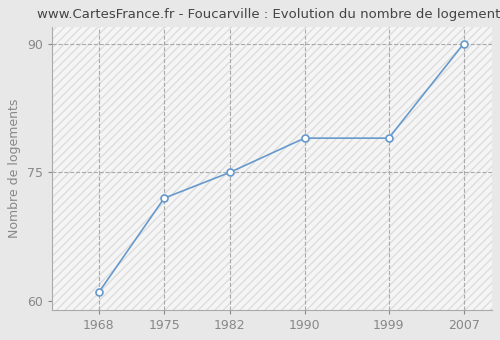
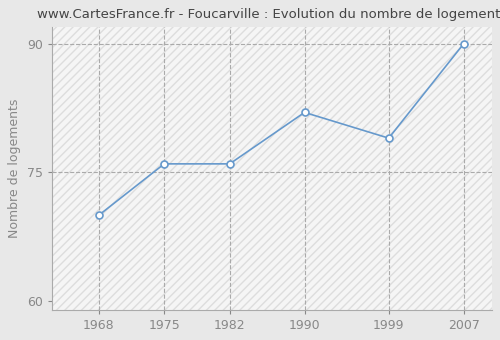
1968: 61 -> 70
1975: 72 -> 76
1982: 75 -> 76
1990: 79 -> 82
